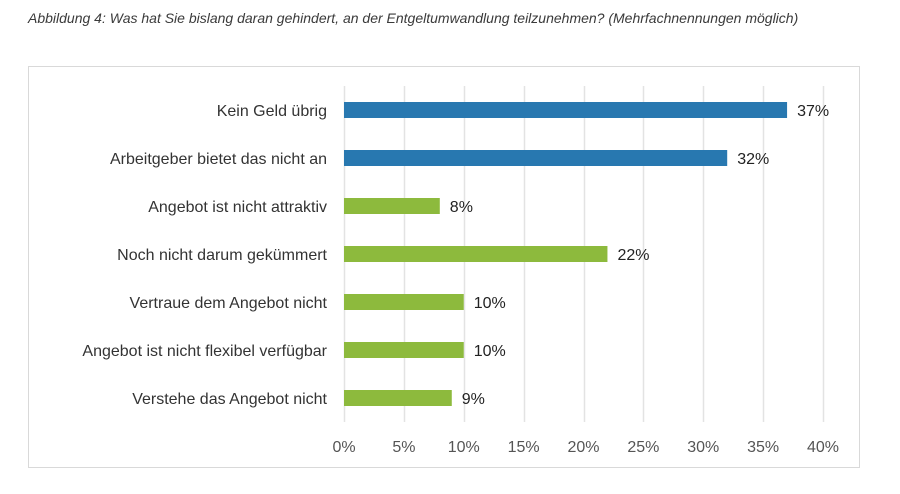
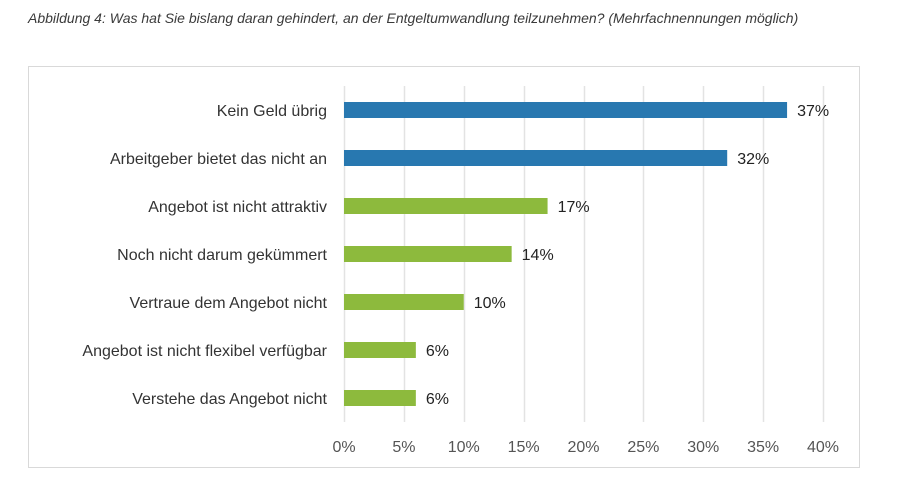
Angebot ist nicht attraktiv: 8% -> 17%
Noch nicht darum gekümmert: 22% -> 14%
Angebot ist nicht flexibel verfügbar: 10% -> 6%
Verstehe das Angebot nicht: 9% -> 6%
